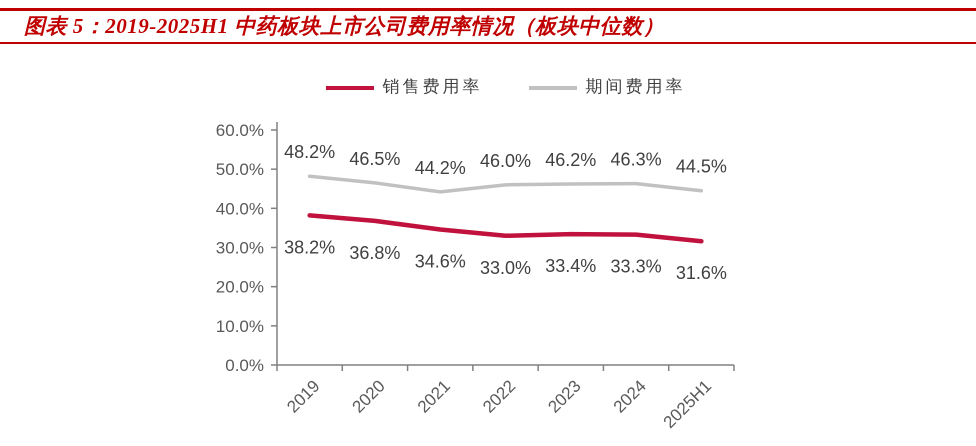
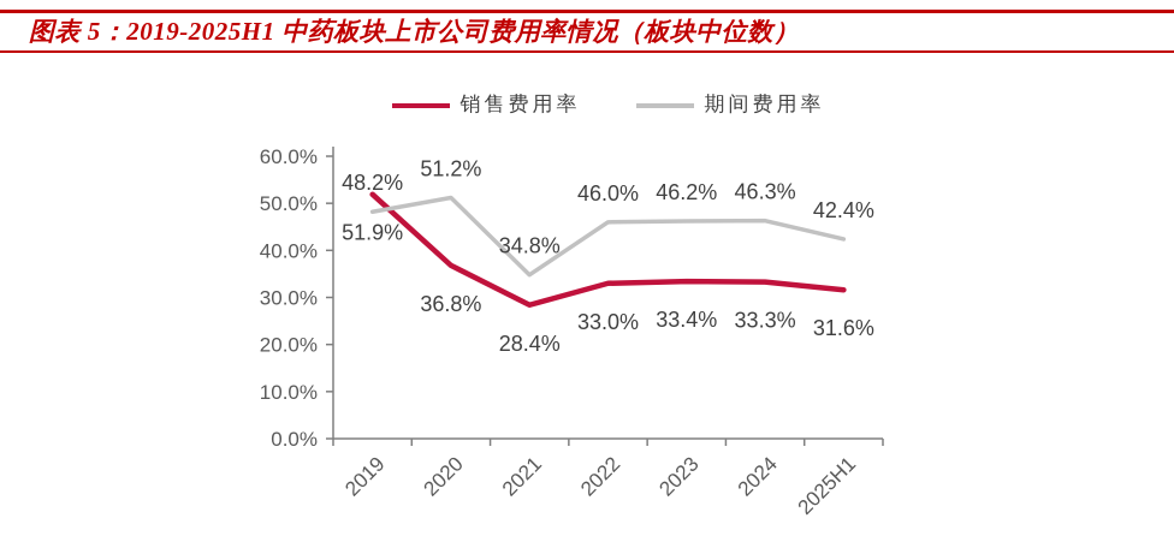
销售费用率/2019: 38.2% -> 51.9%
期间费用率/2020: 46.5% -> 51.2%
销售费用率/2021: 34.6% -> 28.4%
期间费用率/2021: 44.2% -> 34.8%
期间费用率/2025H1: 44.5% -> 42.4%
